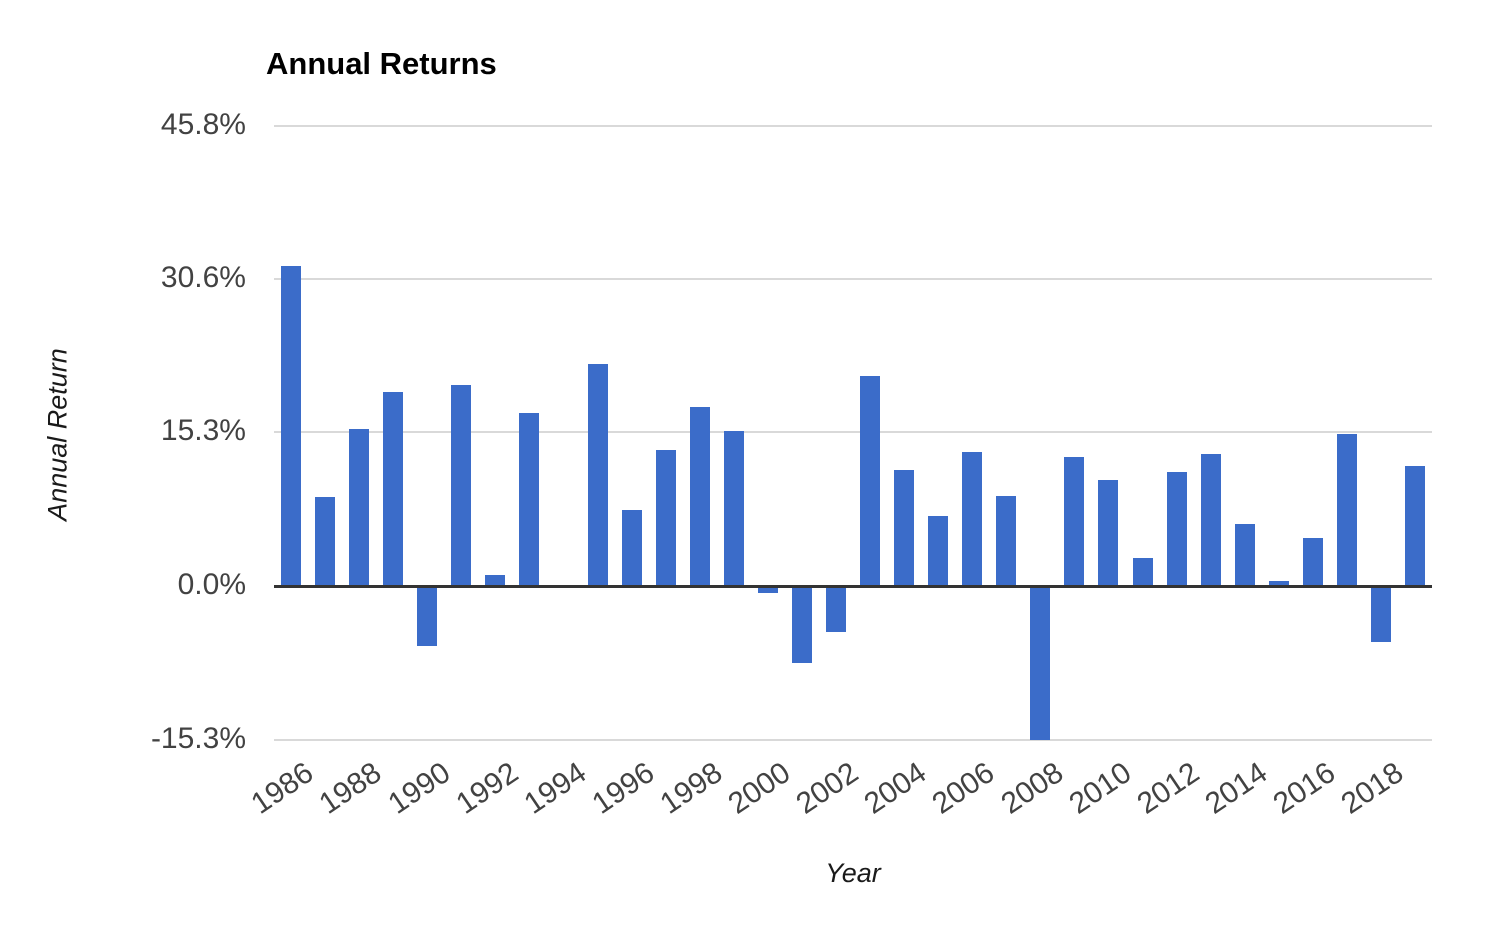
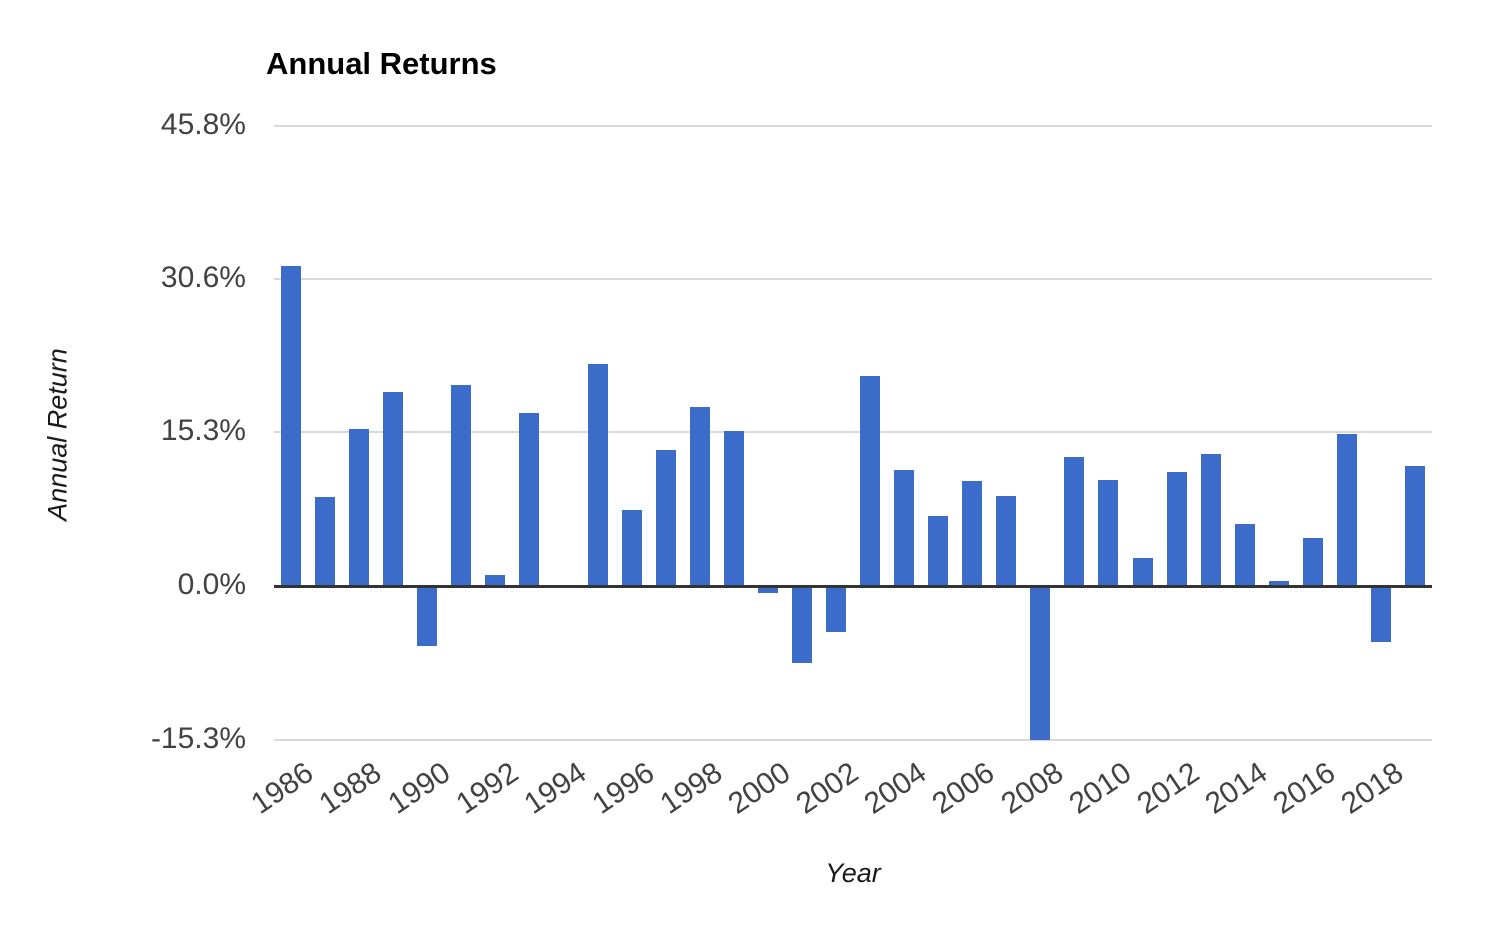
2006: 13.4% -> 10.5%
